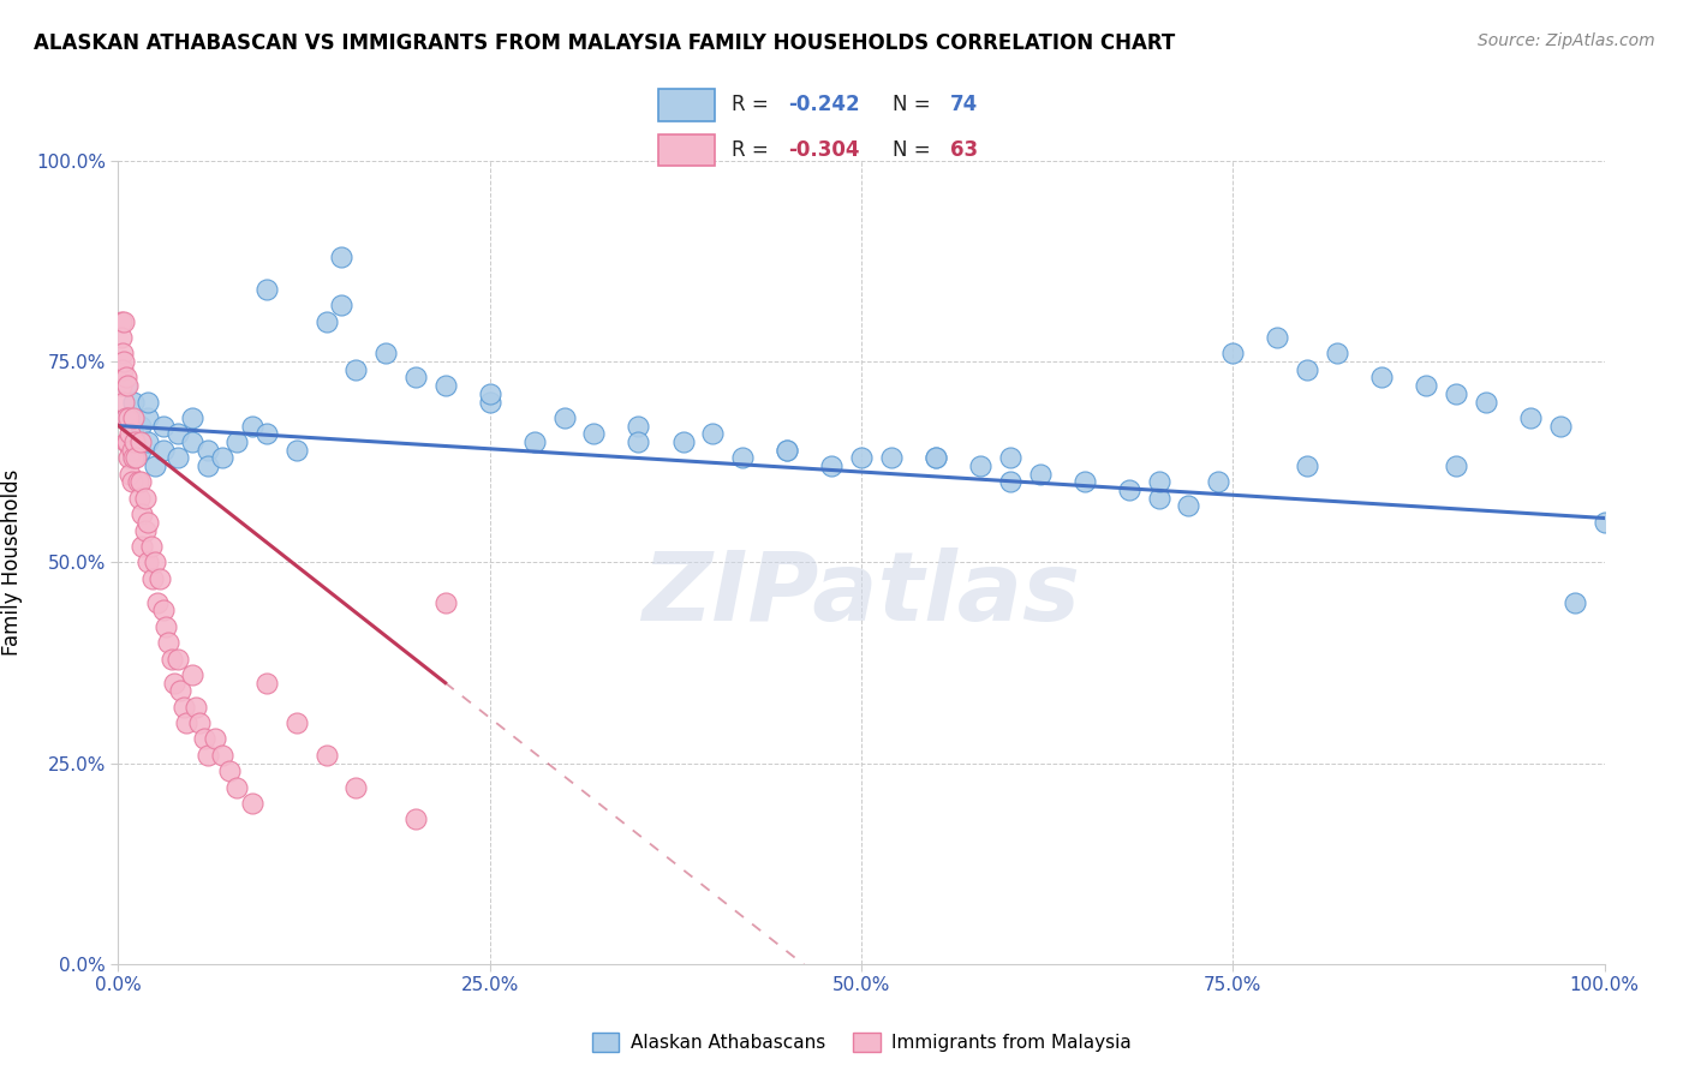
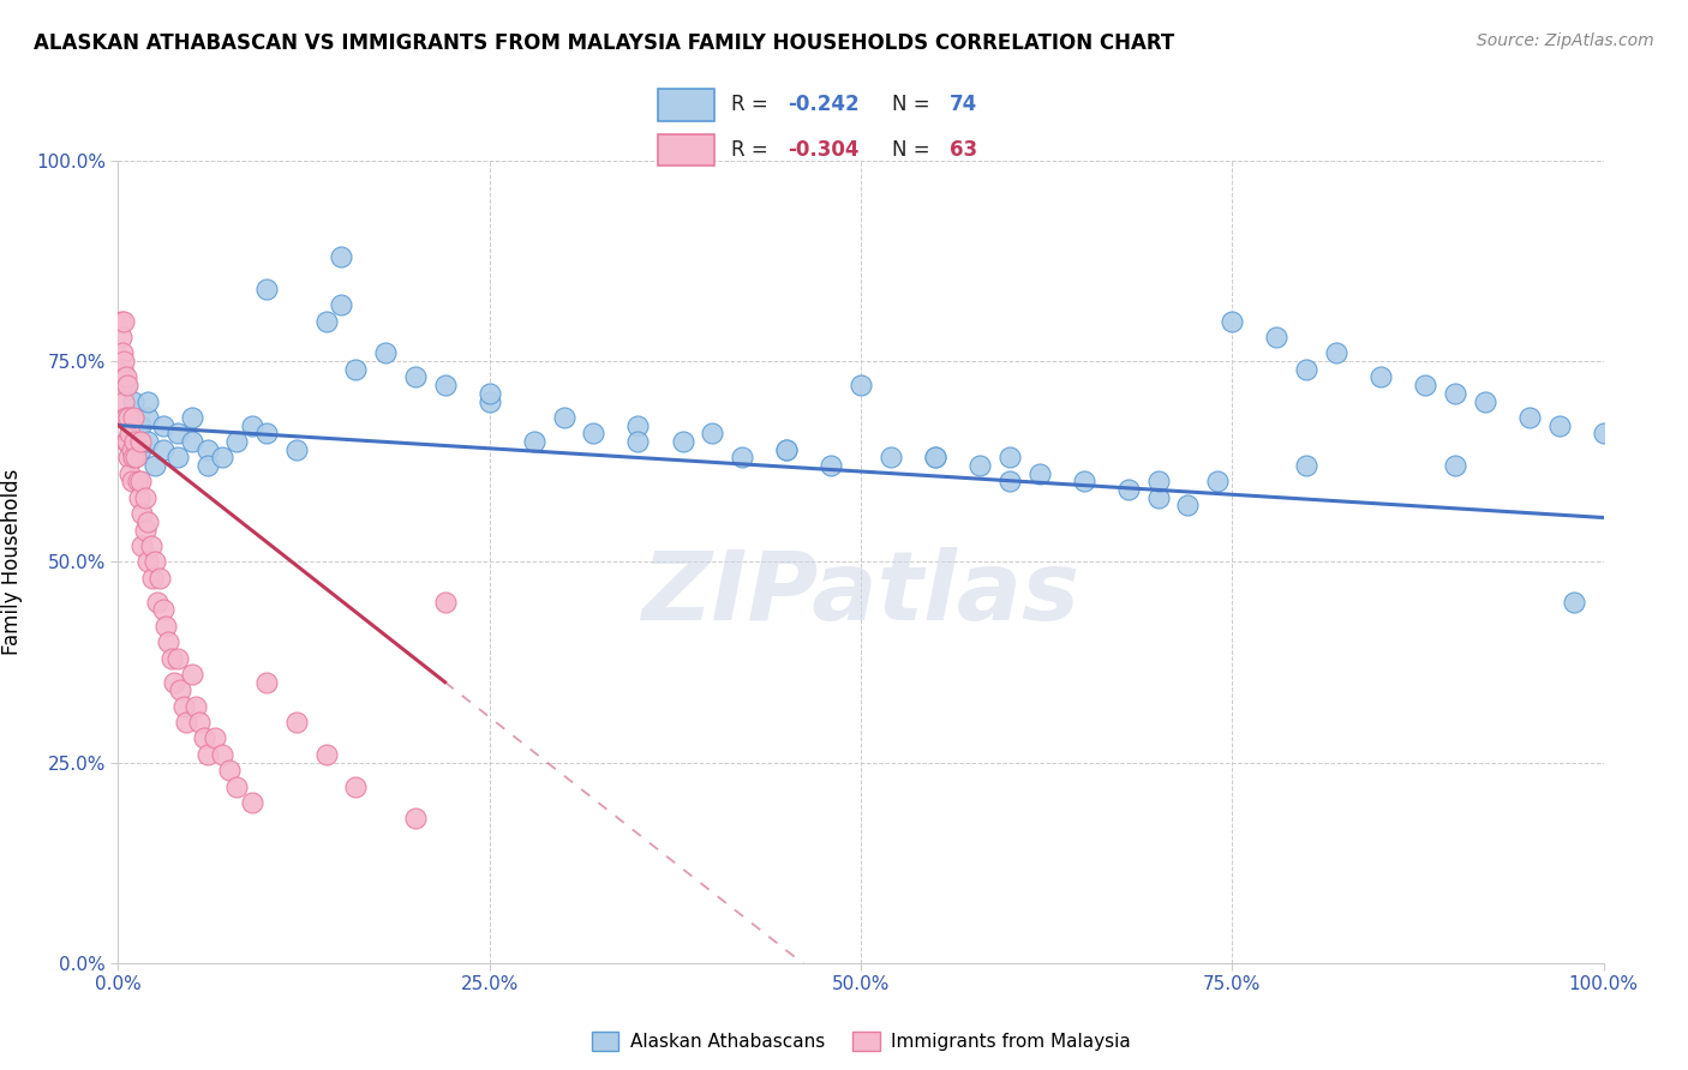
Alaskan Athabascans/50.0%: 63% -> 72%
Alaskan Athabascans/75.0%: 76% -> 80%
Alaskan Athabascans/100.0%: 55% -> 66%
